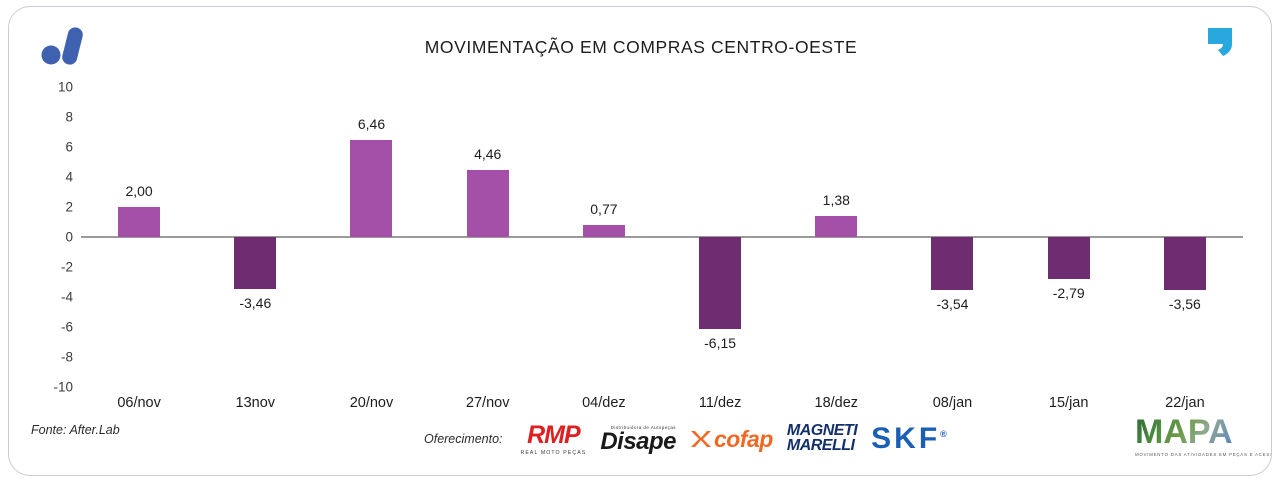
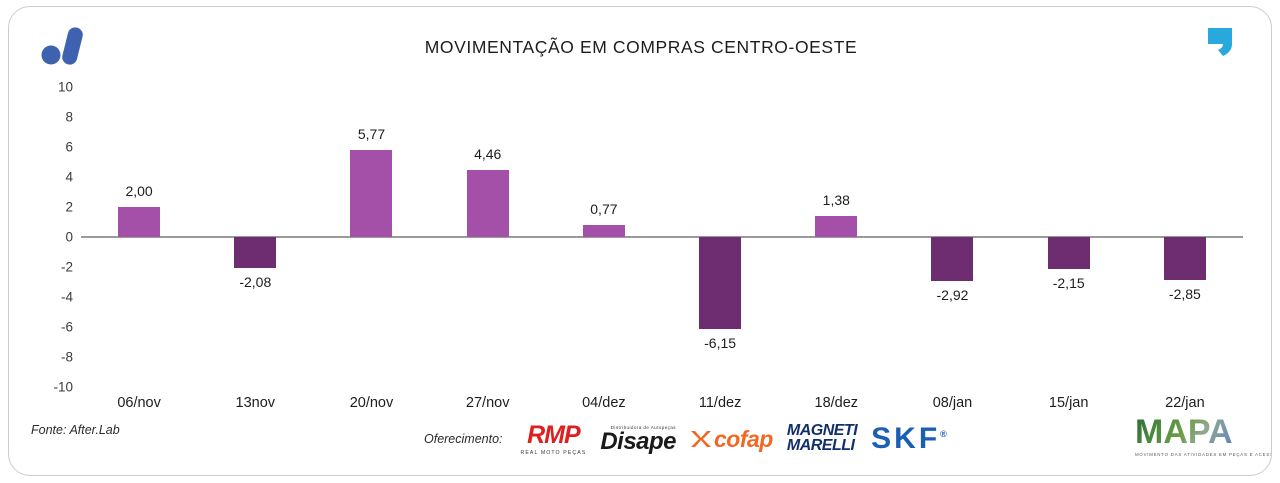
13nov: -3,46 -> -2,08
20/nov: 6,46 -> 5,77
08/jan: -3,54 -> -2,92
15/jan: -2,79 -> -2,15
22/jan: -3,56 -> -2,85
